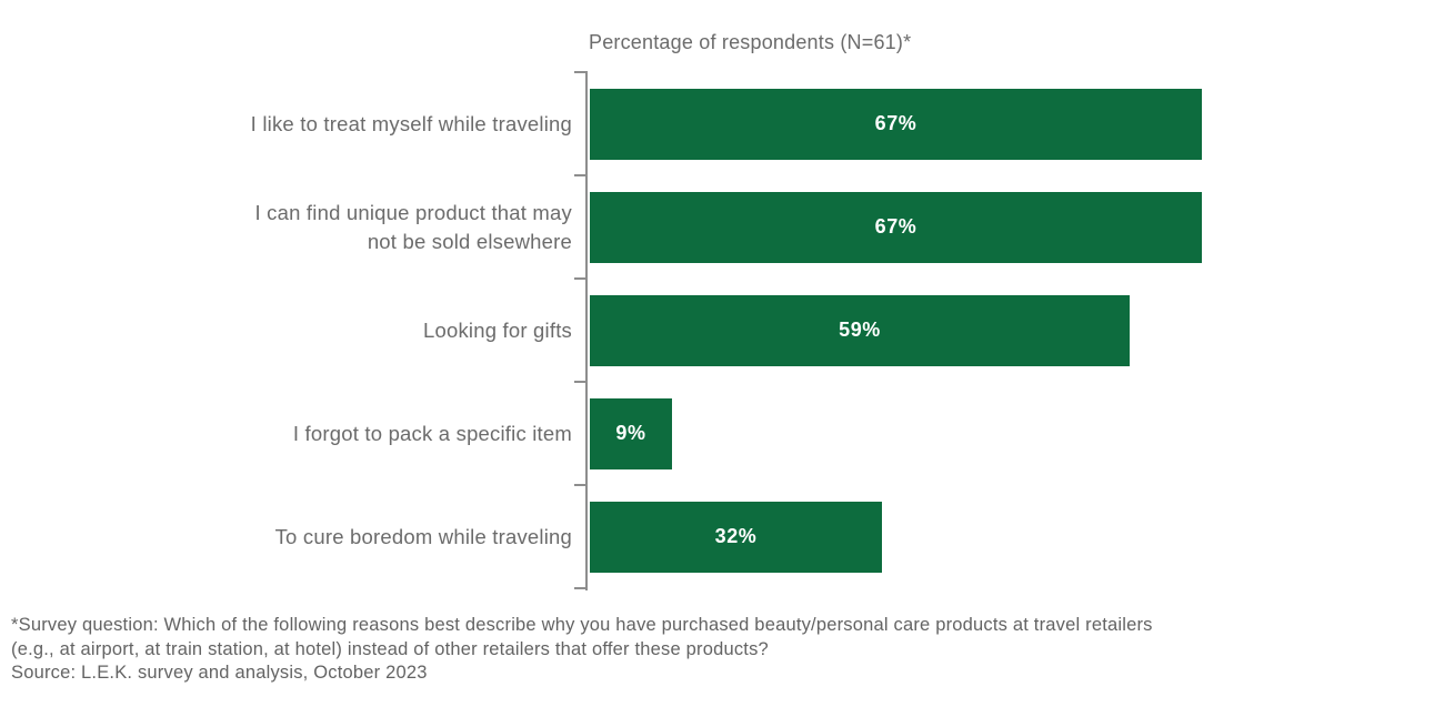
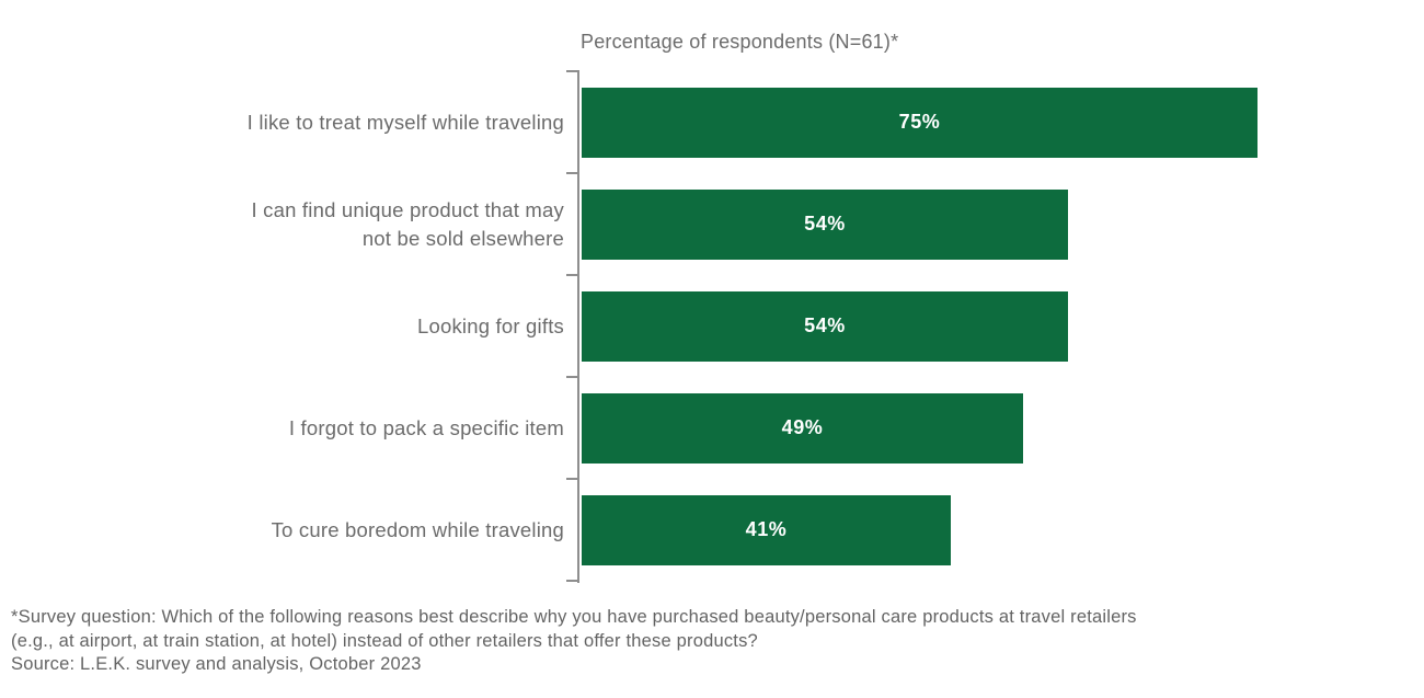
I like to treat myself while traveling: 67% -> 75%
I can find unique product that may not be sold elsewhere: 67% -> 54%
Looking for gifts: 59% -> 54%
I forgot to pack a specific item: 9% -> 49%
To cure boredom while traveling: 32% -> 41%
